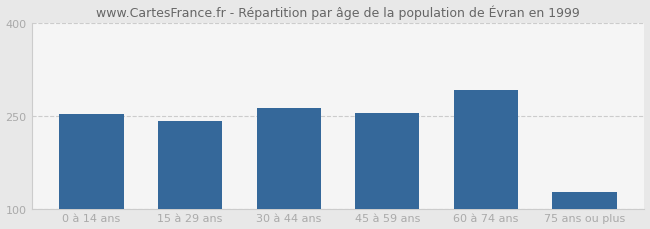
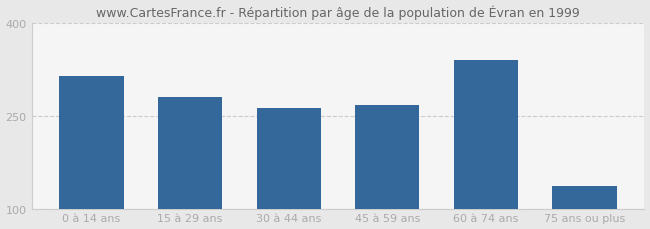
0 à 14 ans: 253 -> 314
15 à 29 ans: 242 -> 280
45 à 59 ans: 255 -> 268
60 à 74 ans: 292 -> 340
75 ans ou plus: 126 -> 136
